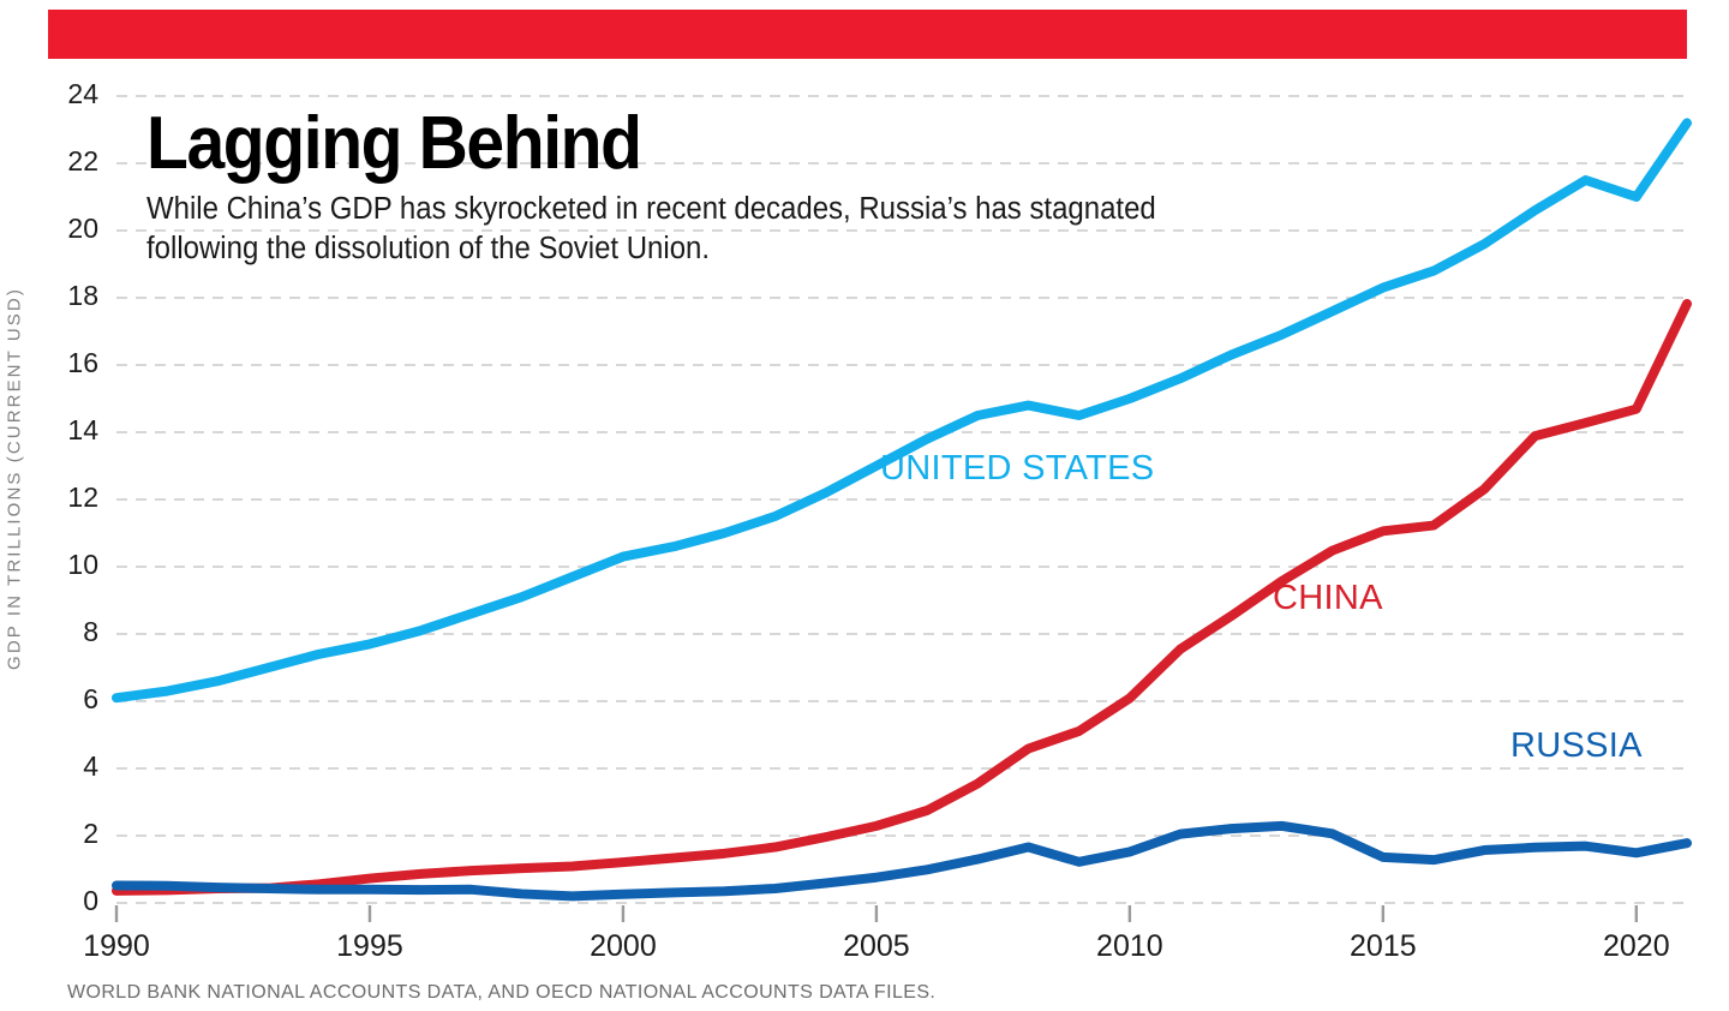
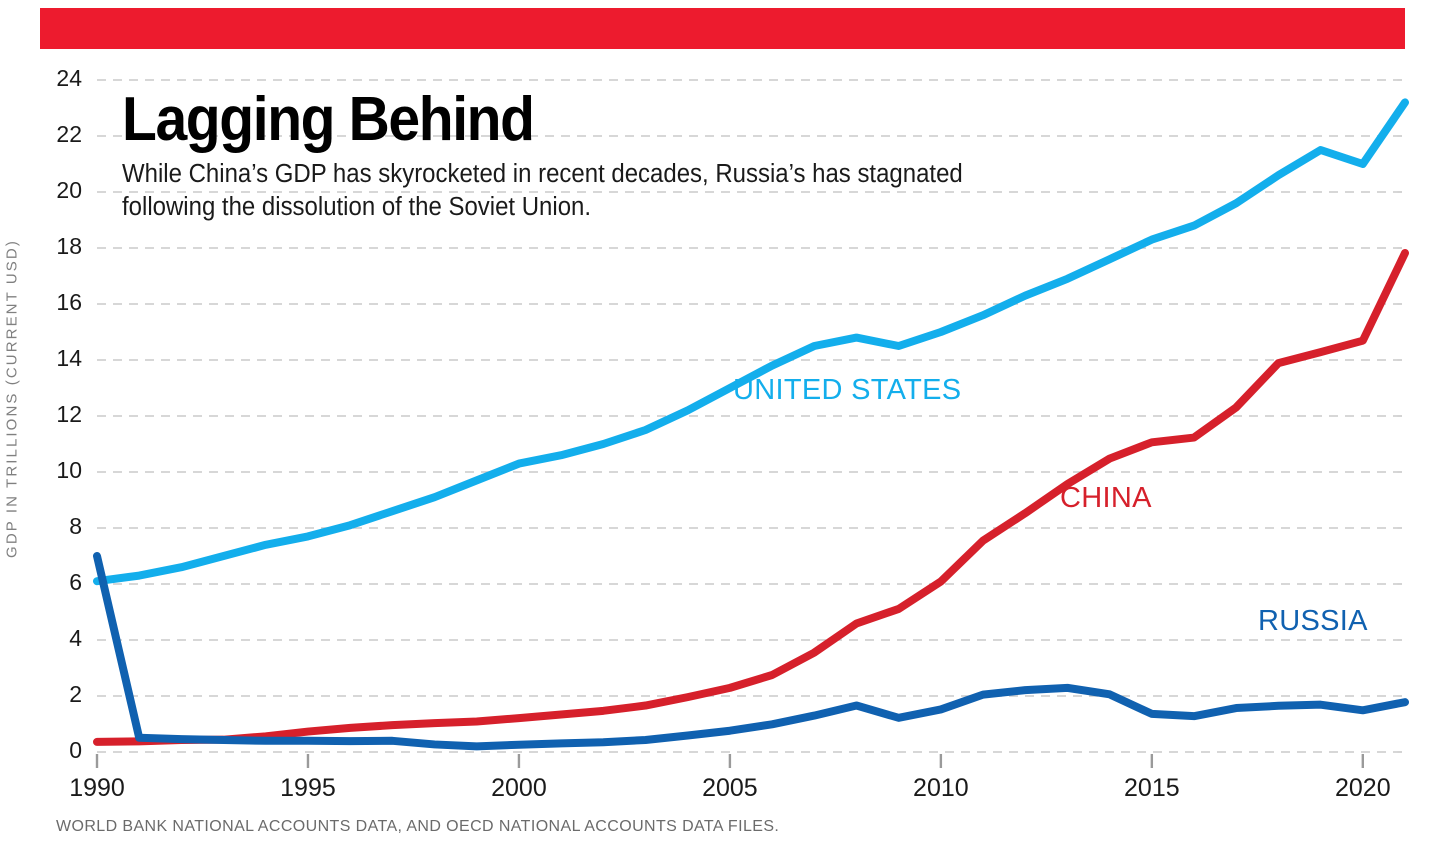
RUSSIA/1990: 0.5 -> 7.0
